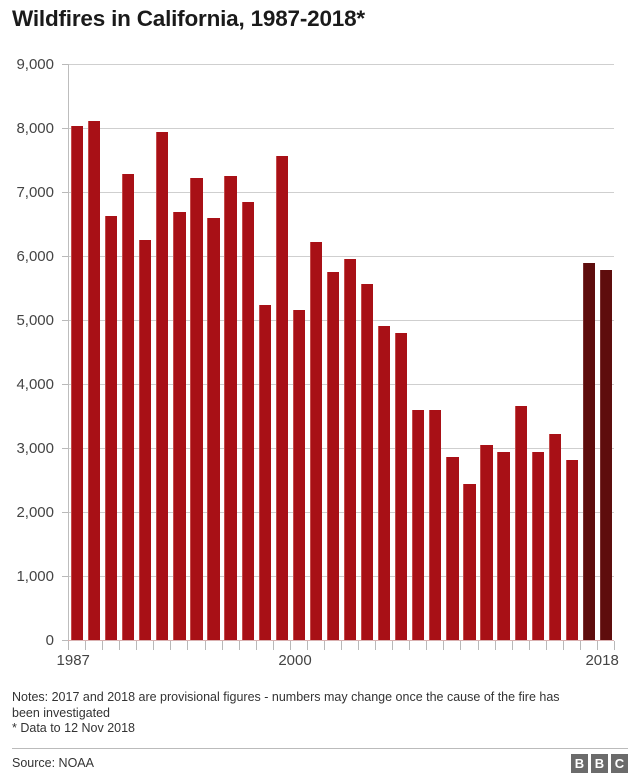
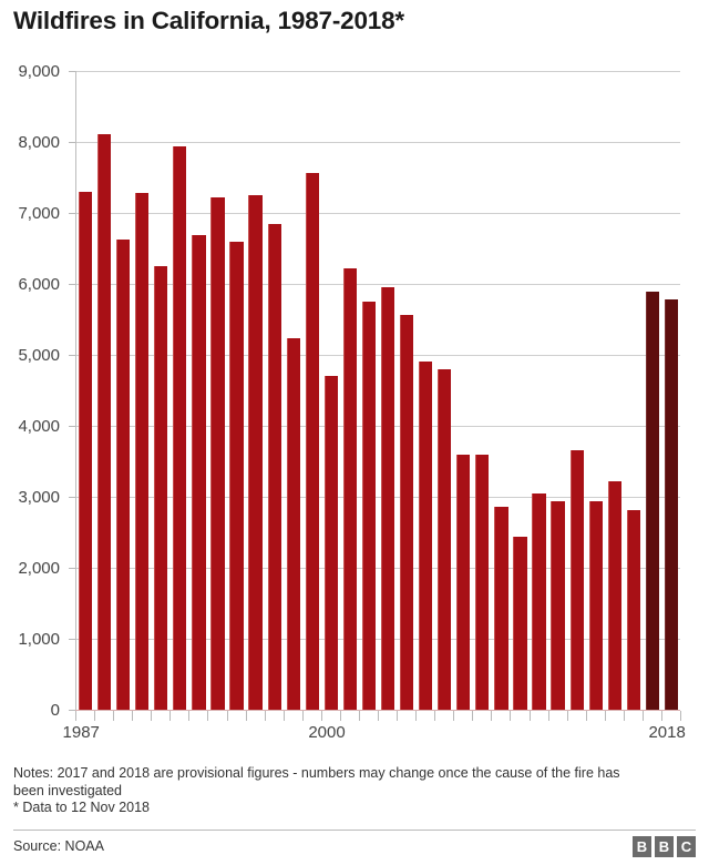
1987: 8000 -> 7300
2000: 5200 -> 4700
